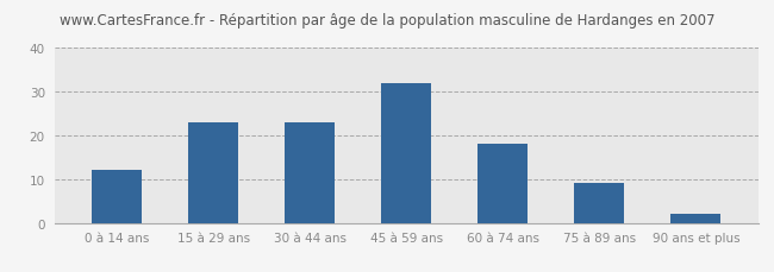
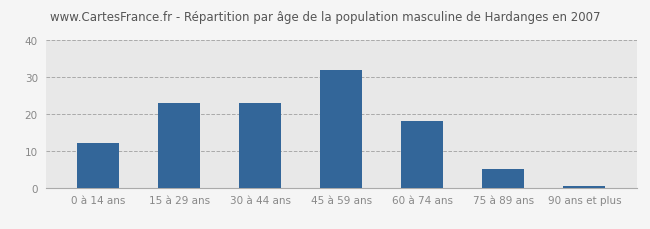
75 à 89 ans: 9.0 -> 5.0
90 ans et plus: 2.0 -> 0.5
